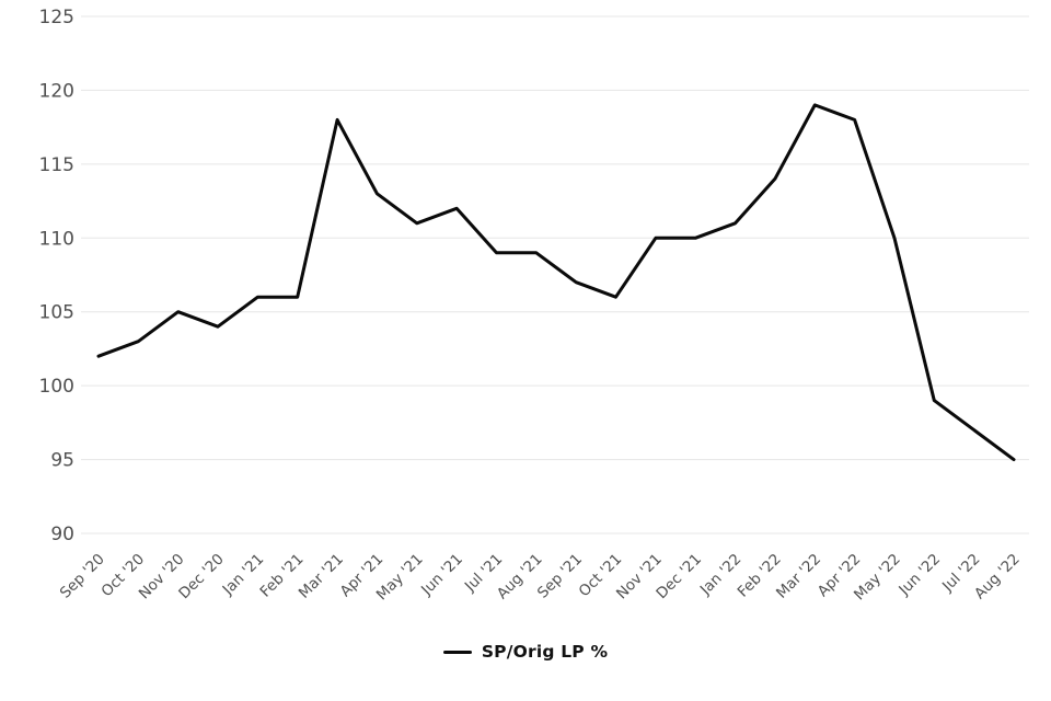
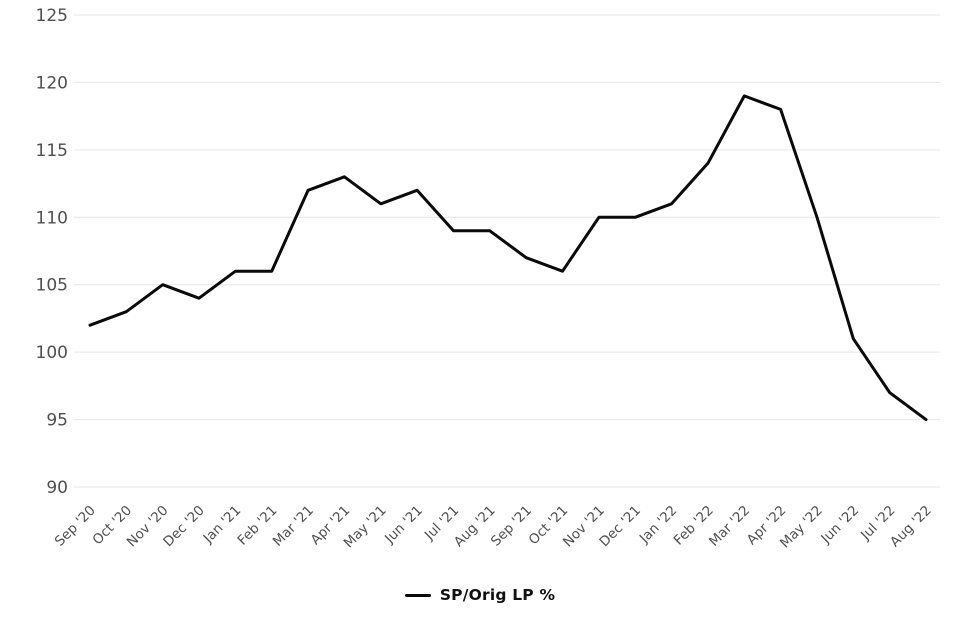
Mar '21: 118 -> 112
Jun '22: 99 -> 101
